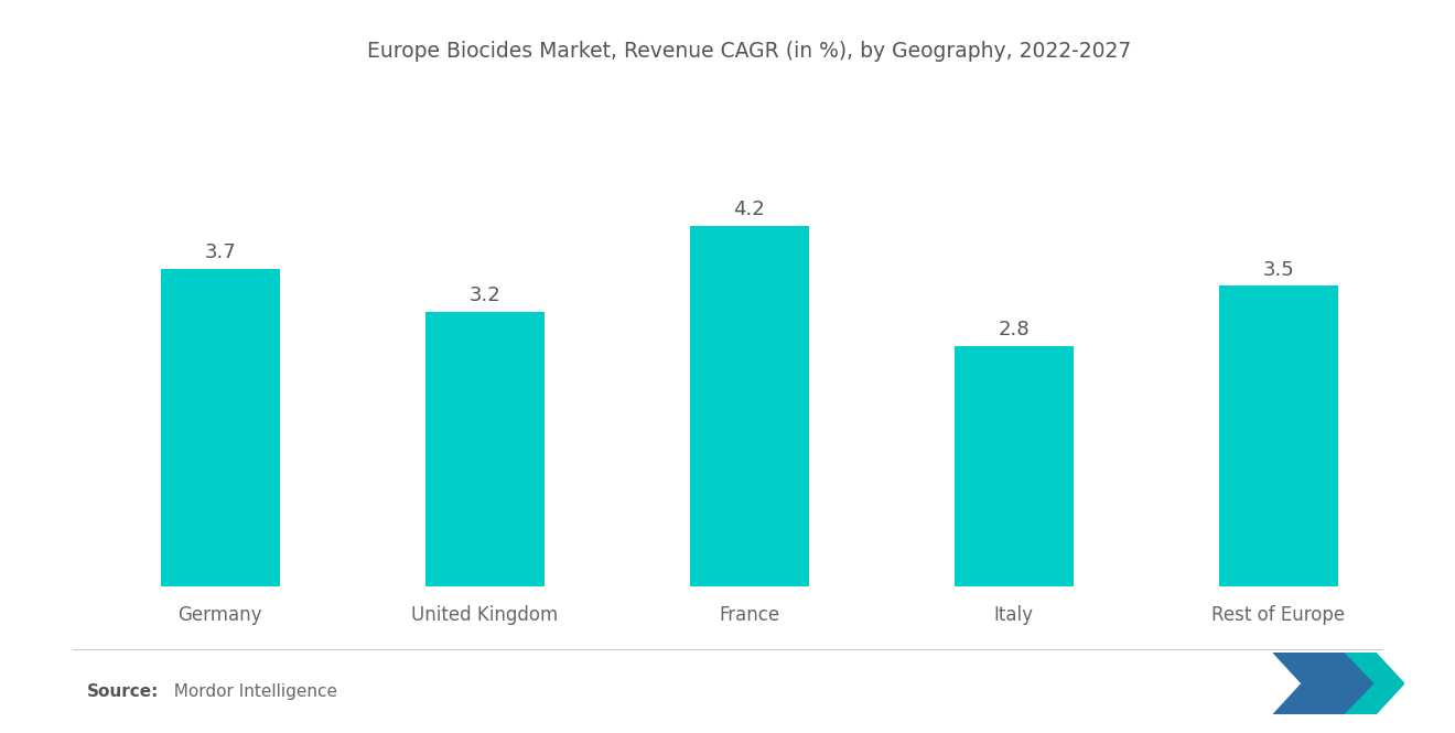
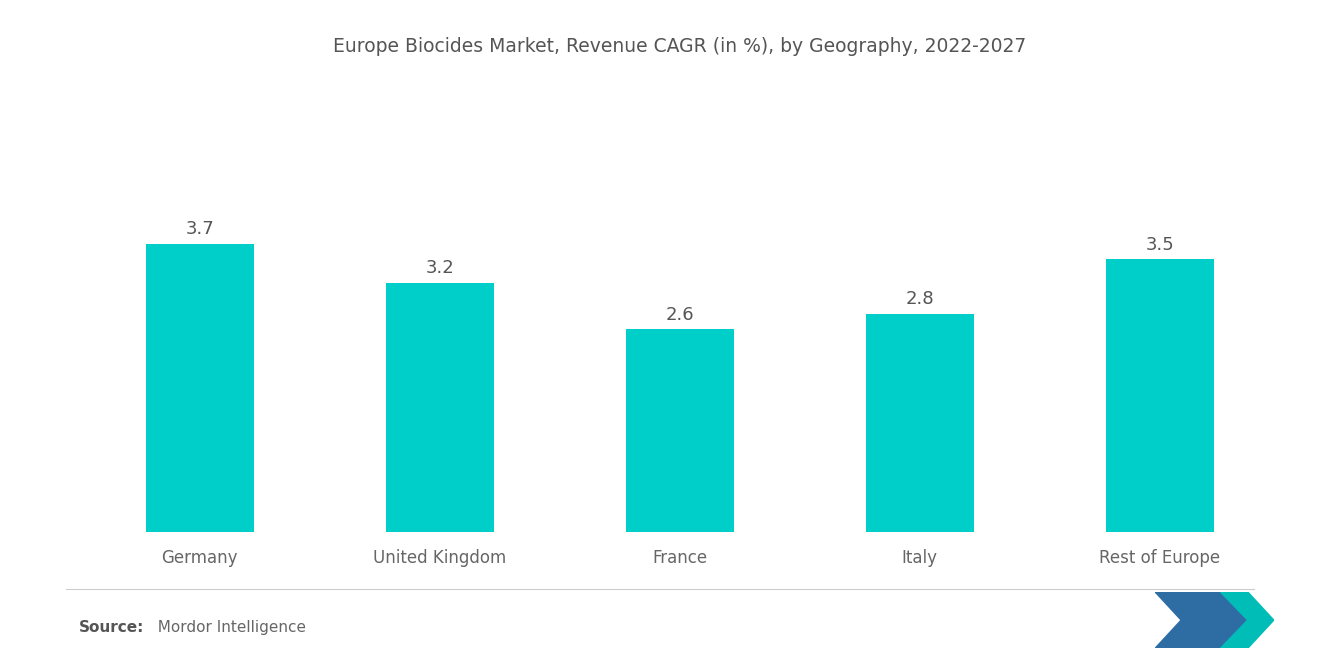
France: 4.2 -> 2.6
